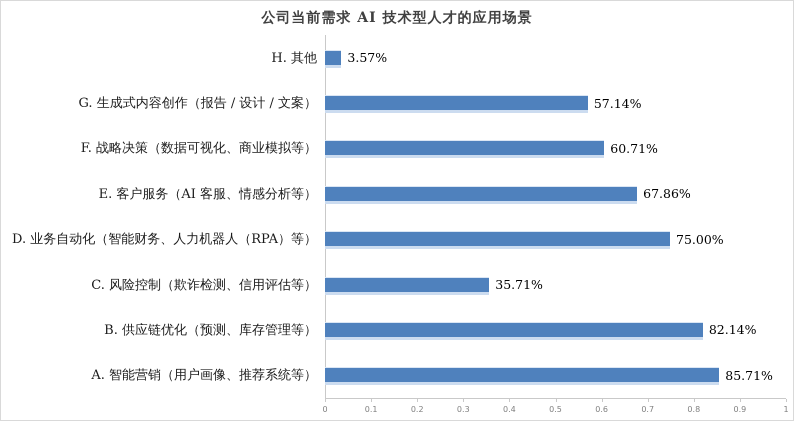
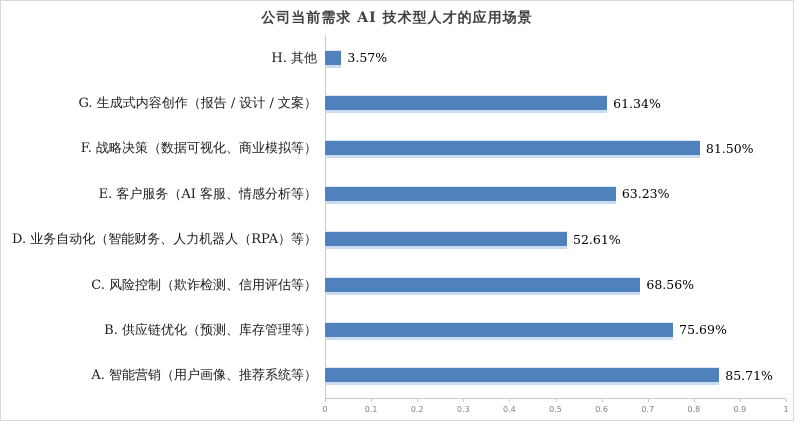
G. 生成式内容创作（报告 / 设计 / 文案）: 57.14% -> 61.34%
F. 战略决策（数据可视化、商业模拟等）: 60.71% -> 81.50%
E. 客户服务（AI 客服、情感分析等）: 67.86% -> 63.23%
D. 业务自动化（智能财务、人力机器人（RPA）等）: 75.00% -> 52.61%
C. 风险控制（欺诈检测、信用评估等）: 35.71% -> 68.56%
B. 供应链优化（预测、库存管理等）: 82.14% -> 75.69%
